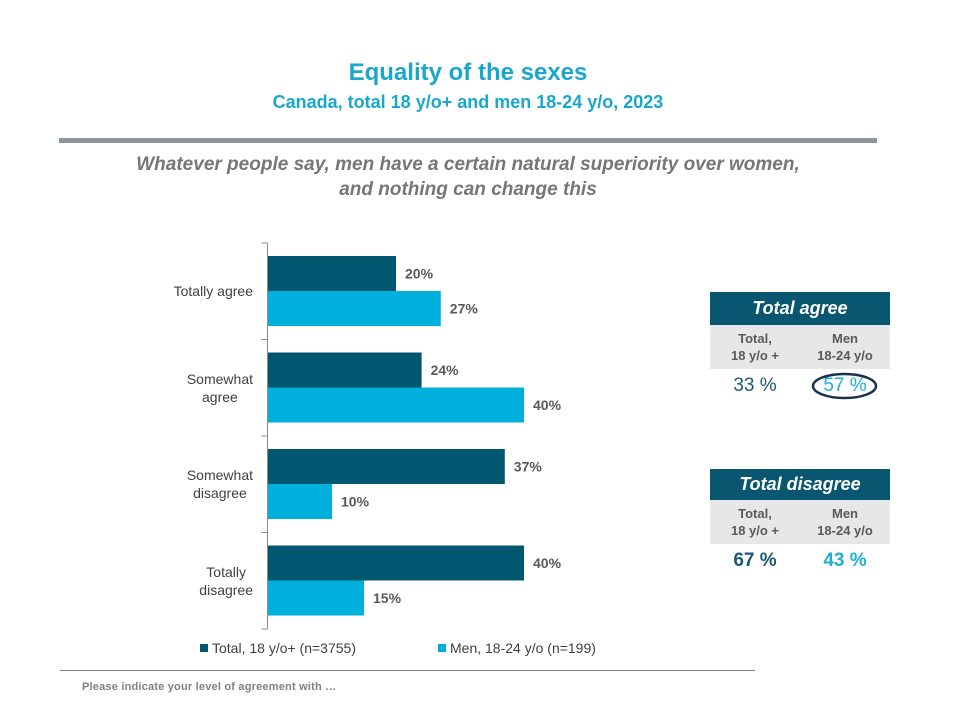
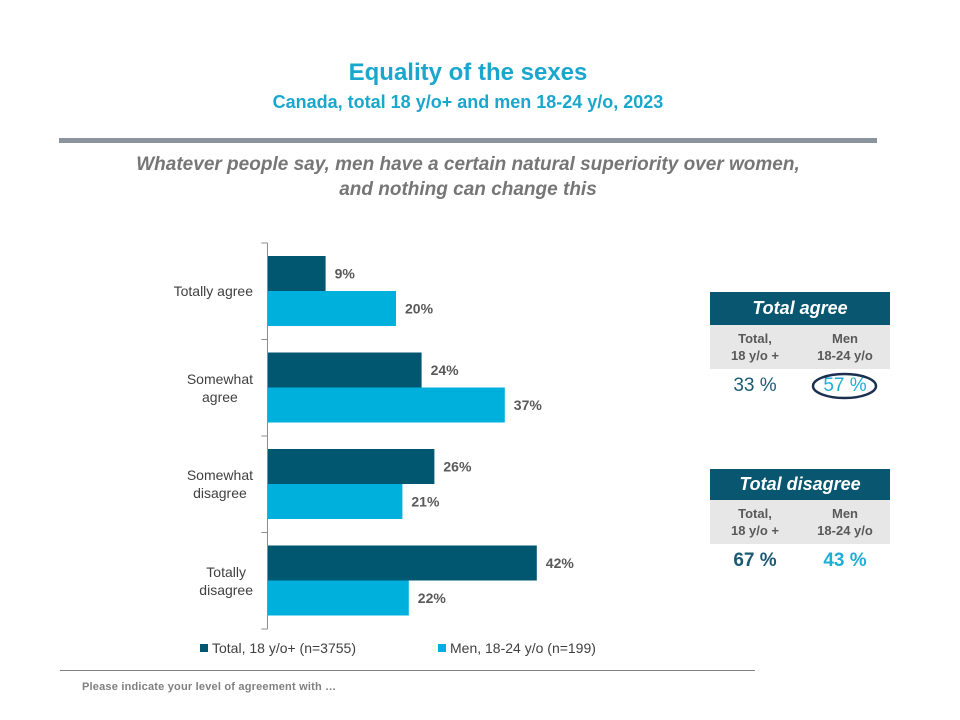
Total, 18 y/o+ (n=3755)/Totally agree: 20% -> 9%
Men, 18-24 y/o (n=199)/Totally agree: 27% -> 20%
Men, 18-24 y/o (n=199)/Somewhat agree: 40% -> 37%
Total, 18 y/o+ (n=3755)/Somewhat disagree: 37% -> 26%
Men, 18-24 y/o (n=199)/Somewhat disagree: 10% -> 21%
Total, 18 y/o+ (n=3755)/Totally disagree: 40% -> 42%
Men, 18-24 y/o (n=199)/Totally disagree: 15% -> 22%
